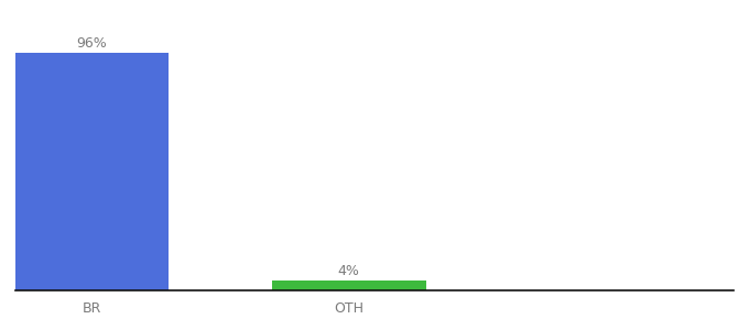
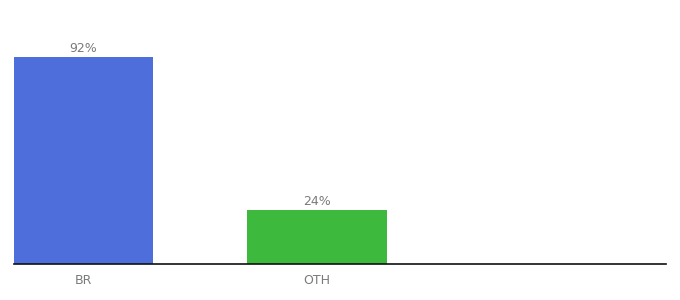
BR: 96% -> 92%
OTH: 4% -> 24%
